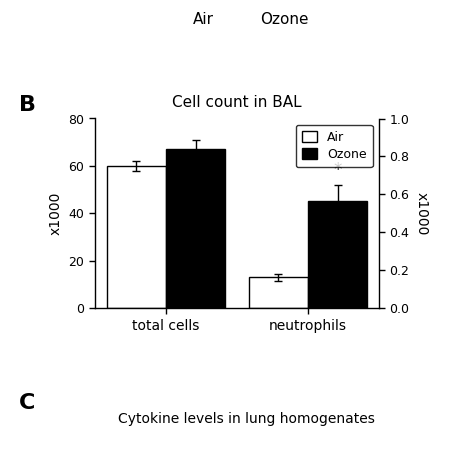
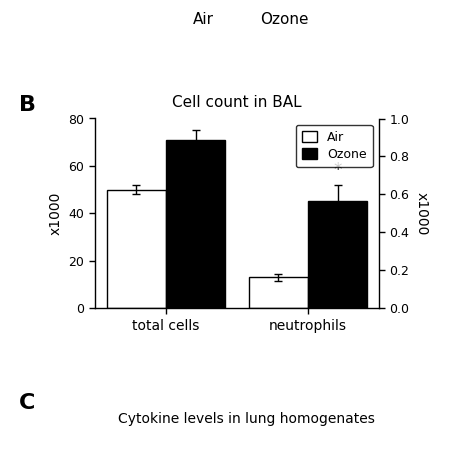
Air/total cells: 60 -> 50
Ozone/total cells: 67 -> 71
